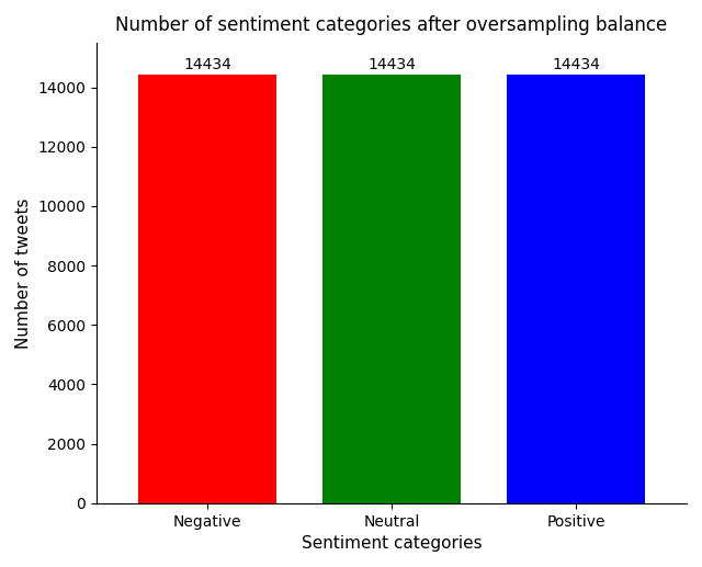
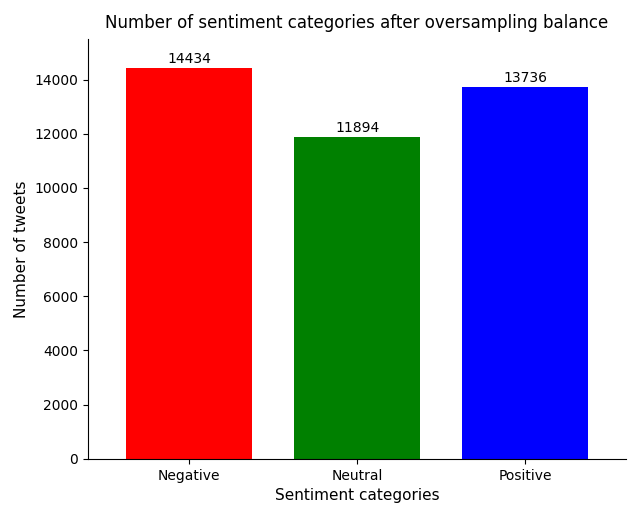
Neutral: 14434 -> 11894
Positive: 14434 -> 13736
